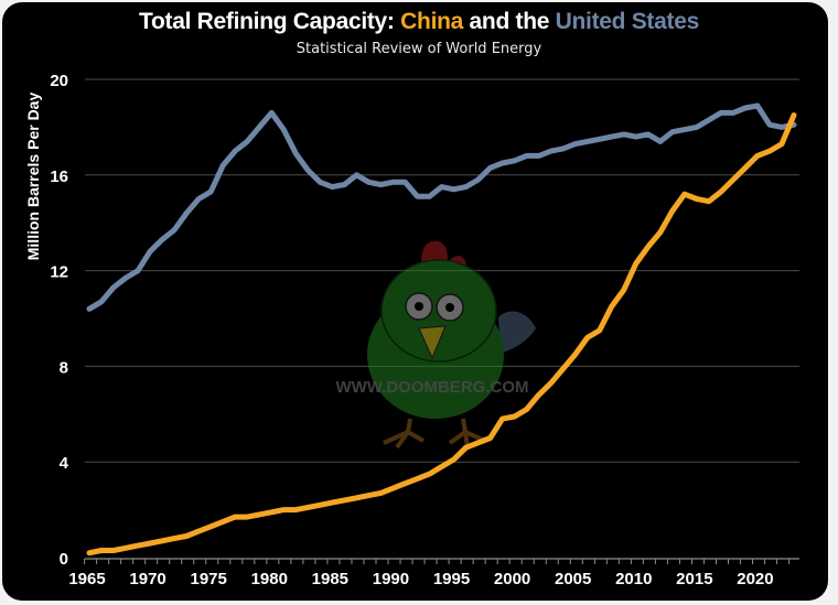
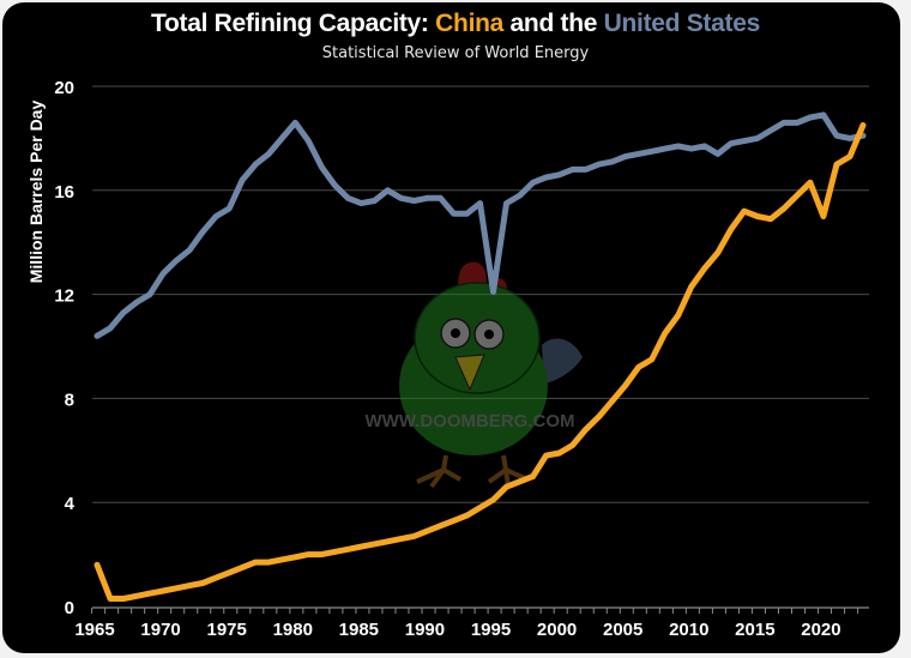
China/1965: 0.2 -> 1.6
United States/1995: 15.4 -> 12.1
China/2020: 16.8 -> 15.0
